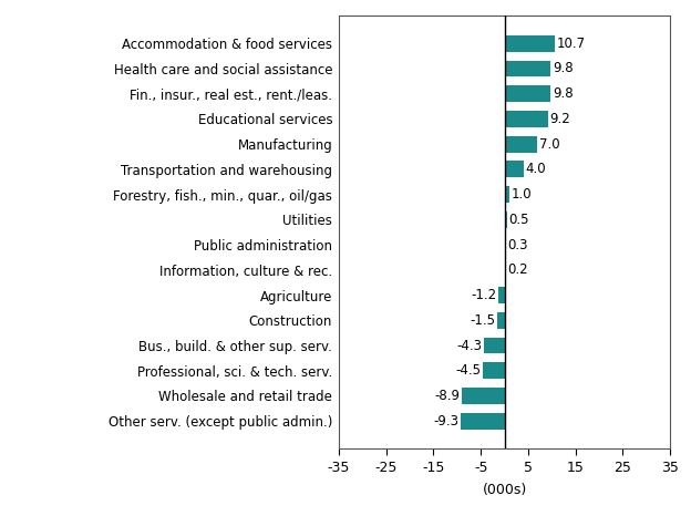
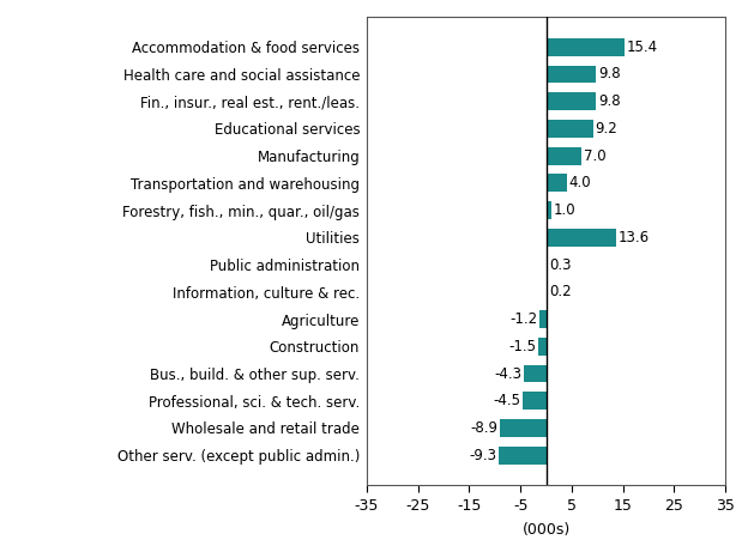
Accommodation & food services: 10.7 -> 15.4
Utilities: 0.5 -> 13.6
